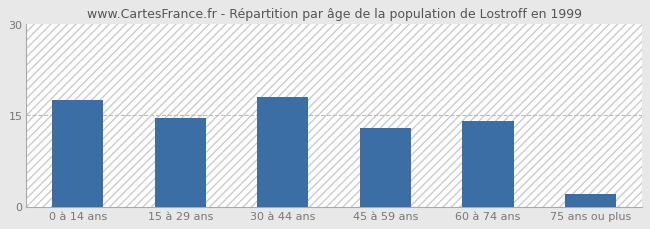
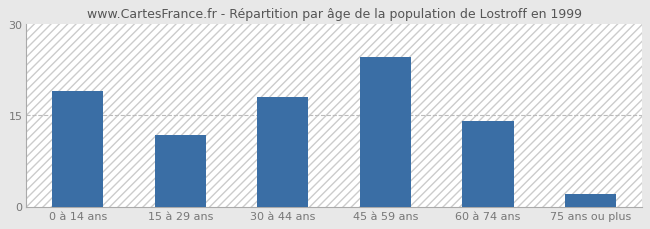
0 à 14 ans: 17.5 -> 19.0
15 à 29 ans: 14.5 -> 11.8
45 à 59 ans: 13.0 -> 24.6
